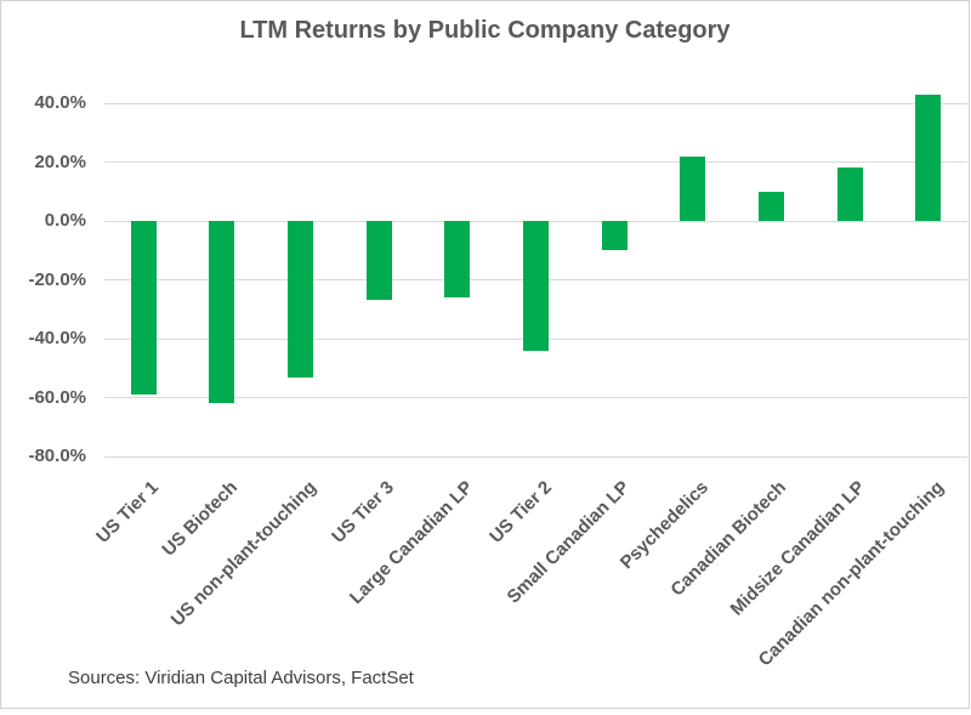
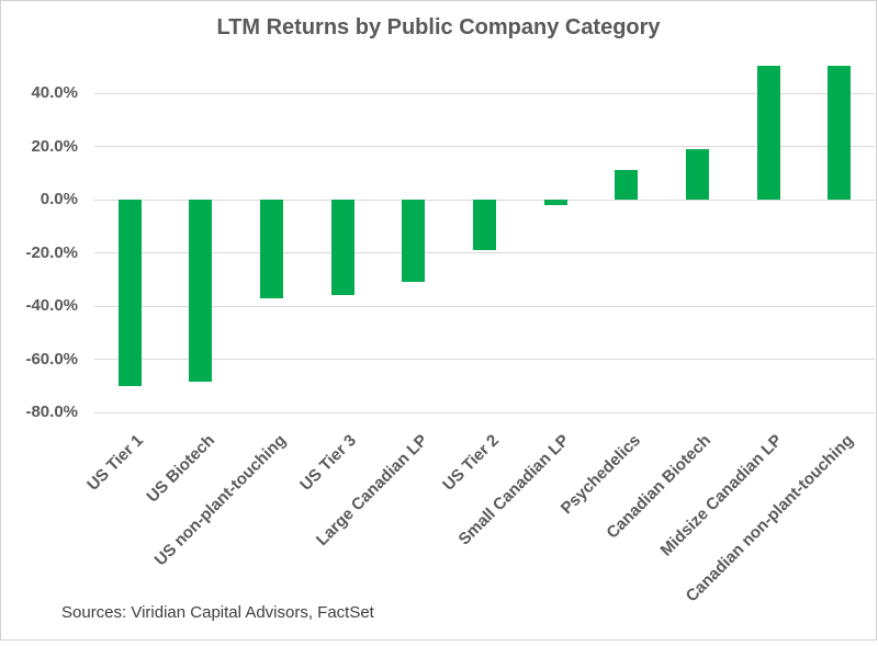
US Tier 1: -59% -> -70%
US Biotech: -62% -> -68%
US non-plant-touching: -53% -> -37%
US Tier 3: -27% -> -36%
Large Canadian LP: -26% -> -31%
US Tier 2: -44% -> -19%
Small Canadian LP: -10% -> -2%
Psychedelics: 22% -> 11%
Canadian Biotech: 10% -> 19%
Midsize Canadian LP: 18% -> 50%
Canadian non-plant-touching: 43% -> 50%
